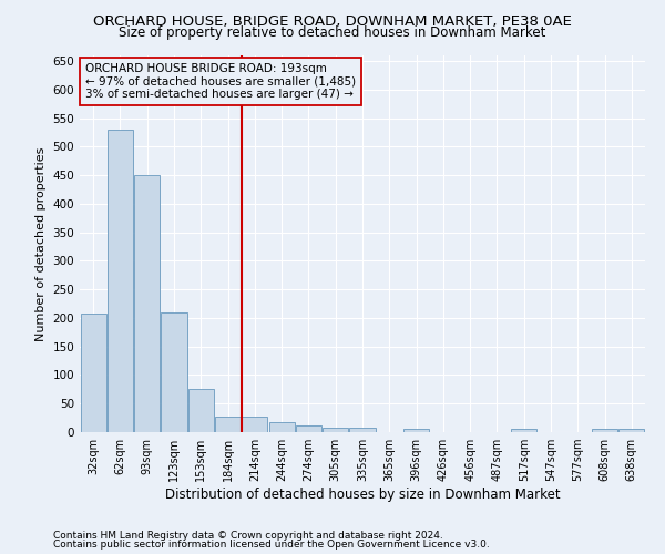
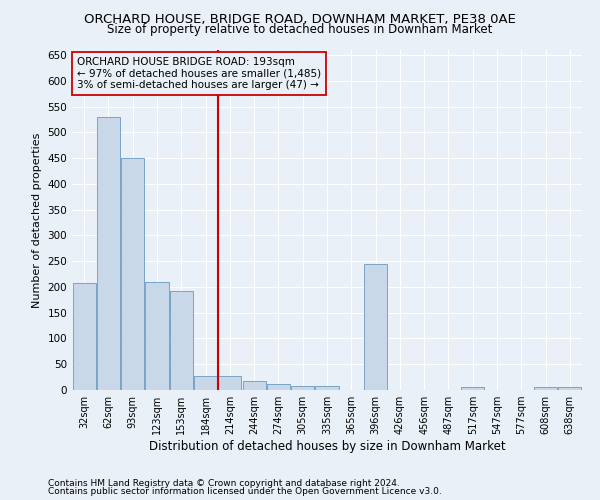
153sqm: 75 -> 192
396sqm: 5 -> 244
